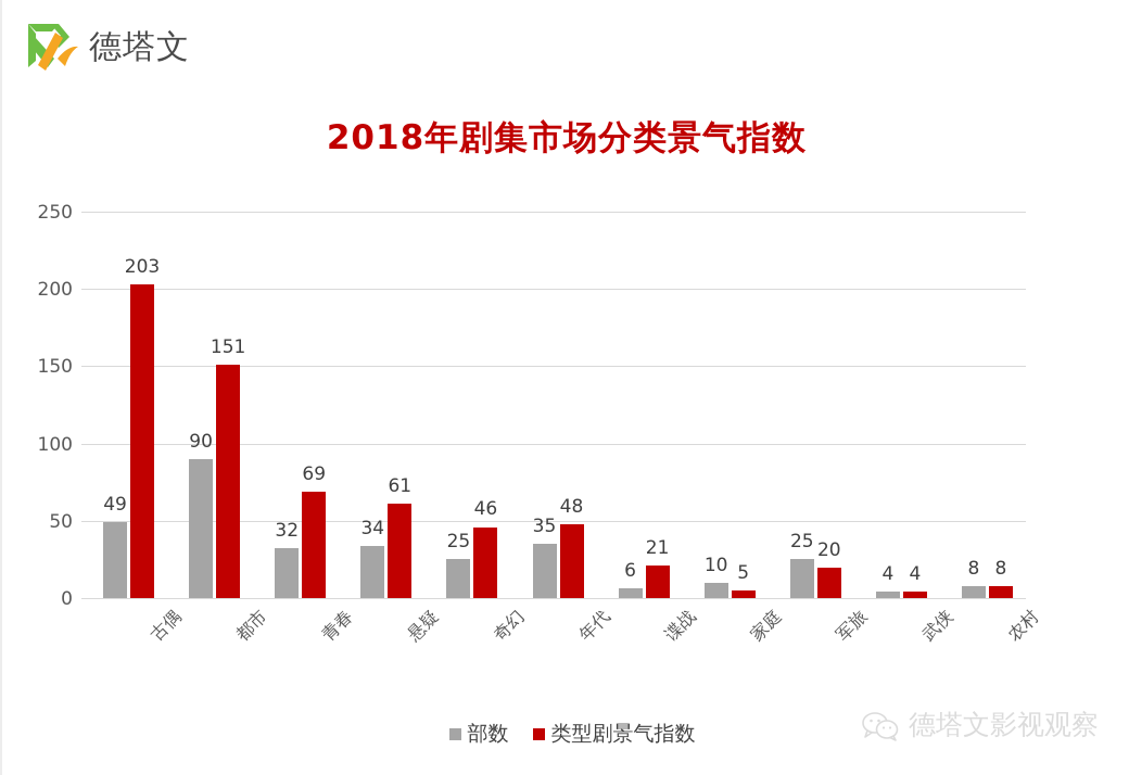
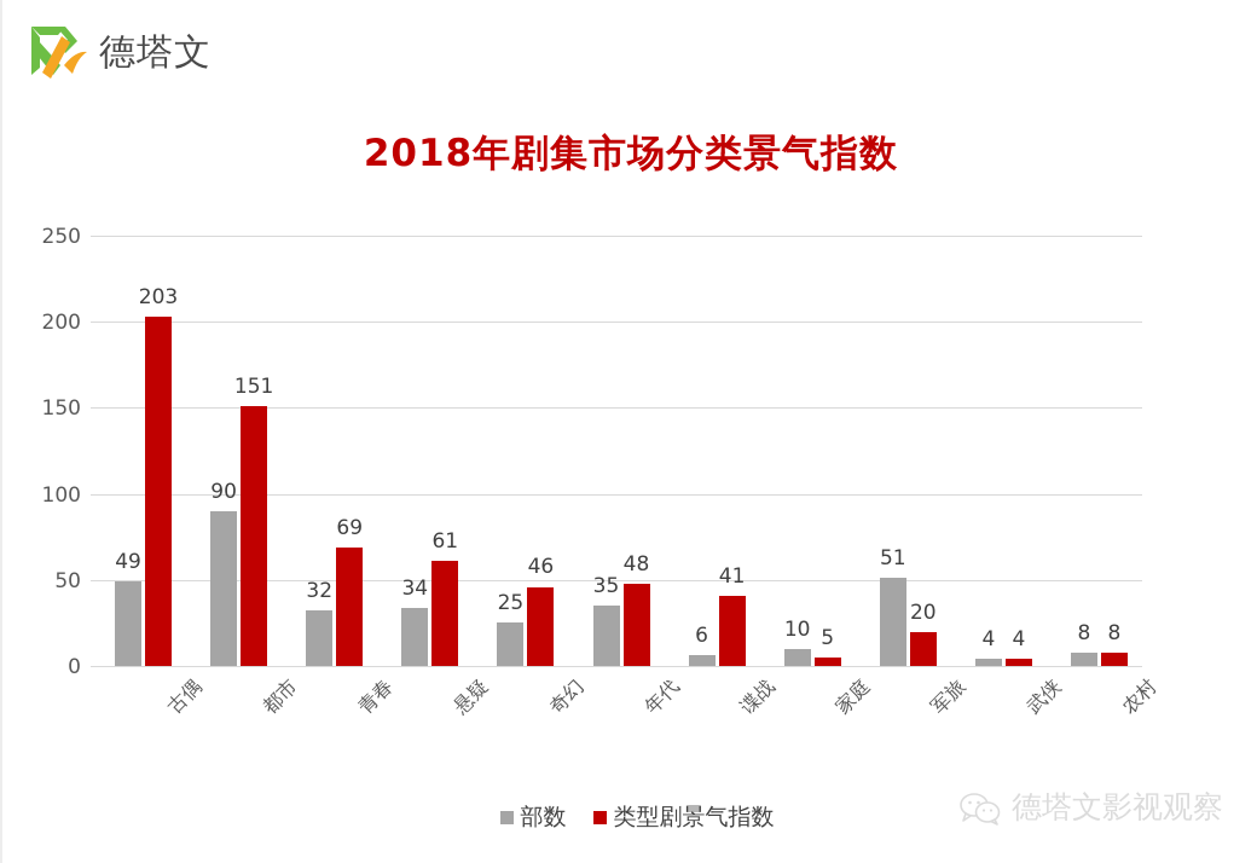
类型剧景气指数/谍战: 21 -> 41
部数/军旅: 25 -> 51
